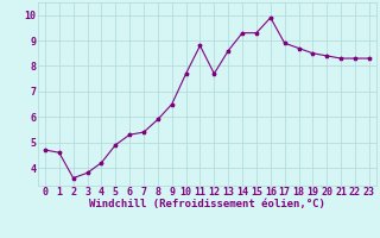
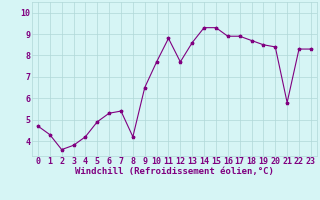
1: 4.6 -> 4.3
8: 5.9 -> 4.2
16: 9.9 -> 8.9
21: 8.3 -> 5.8
